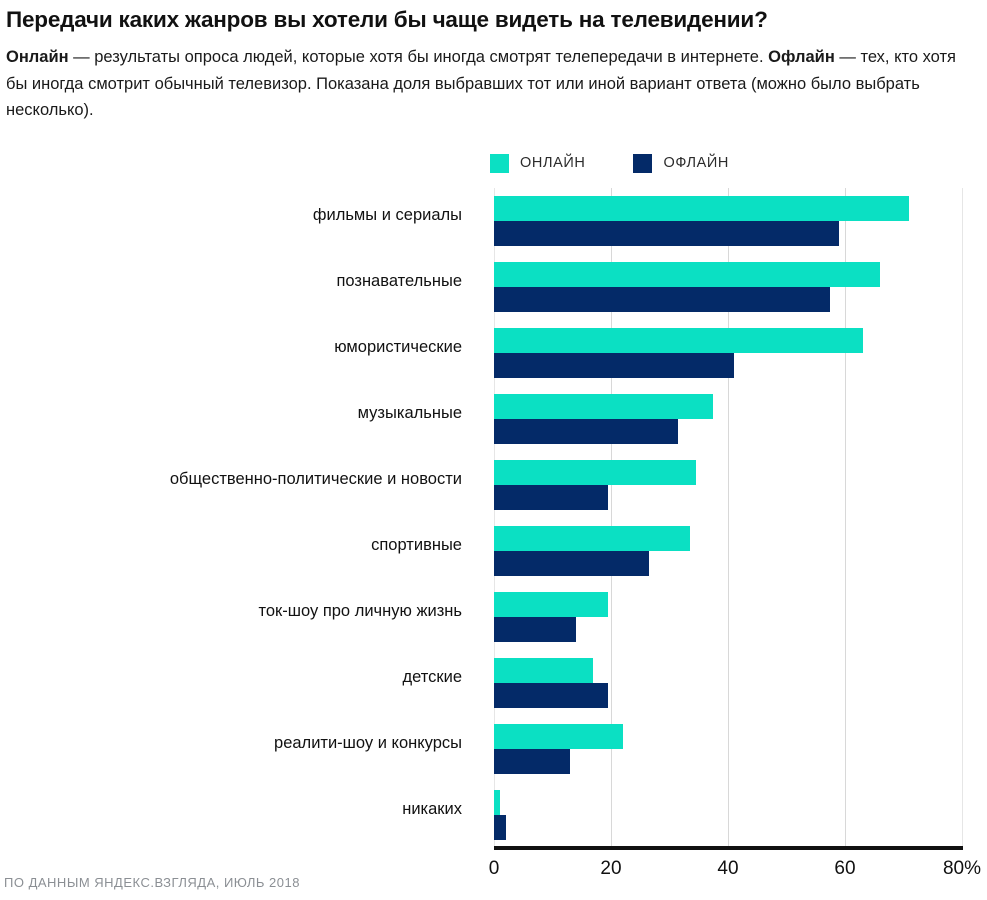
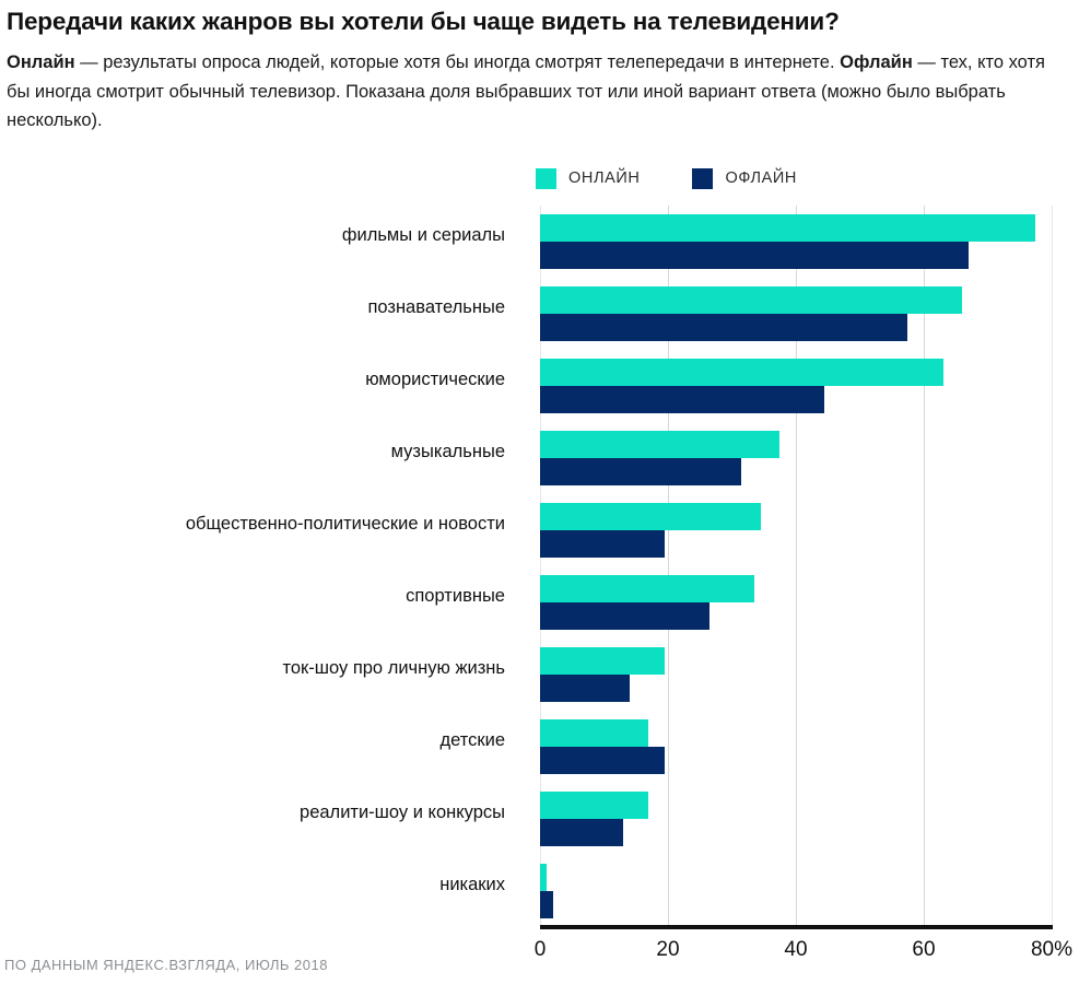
ОНЛАЙН/фильмы и сериалы: 71% -> 78%
ОФЛАЙН/фильмы и сериалы: 59% -> 67%
ОФЛАЙН/юмористические: 41% -> 44%
ОНЛАЙН/реалити-шоу и конкурсы: 22% -> 17%
